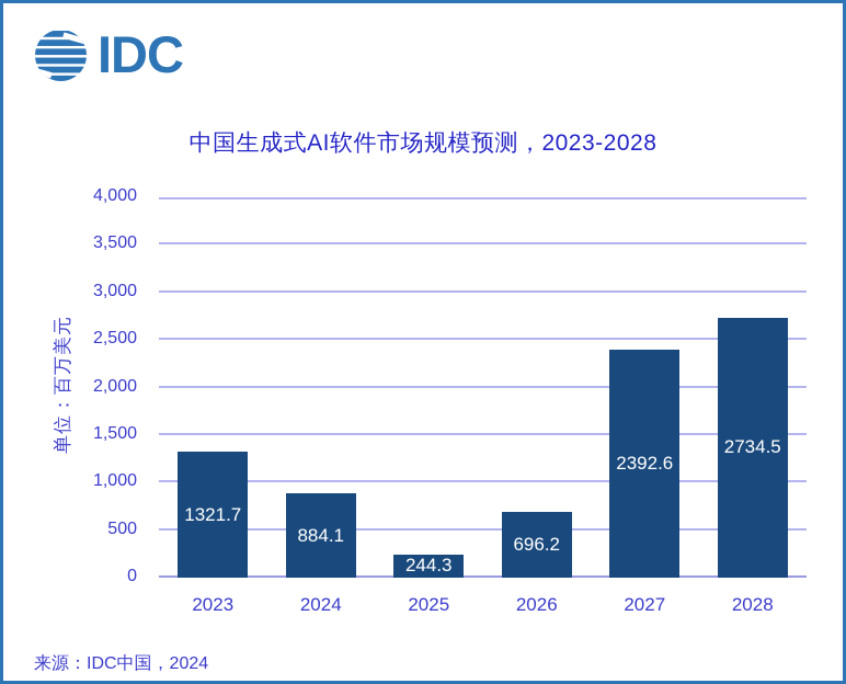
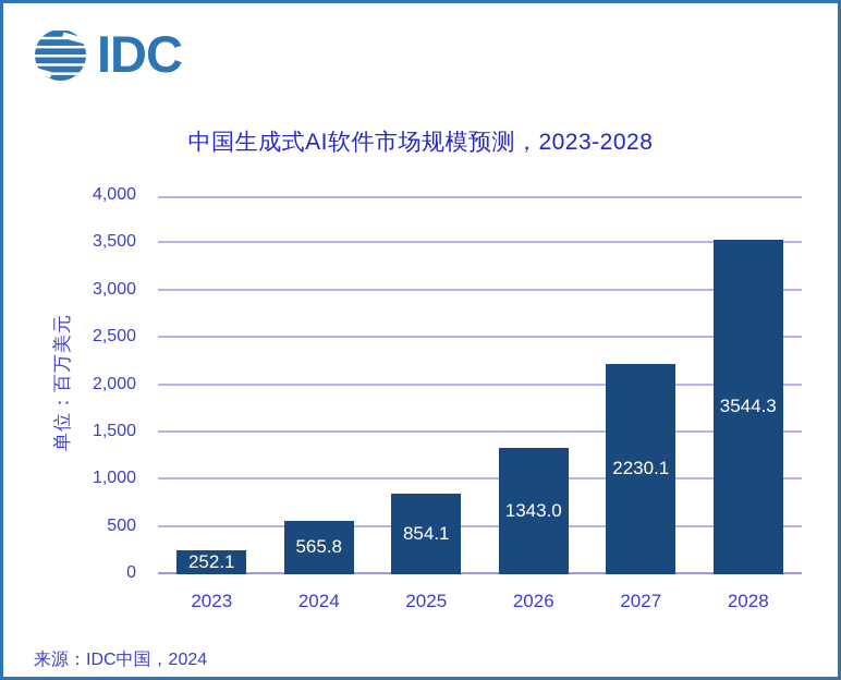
2023: 1321.7 -> 252.1
2024: 884.1 -> 565.8
2025: 244.3 -> 854.1
2026: 696.2 -> 1343.0
2027: 2392.6 -> 2230.1
2028: 2734.5 -> 3544.3
